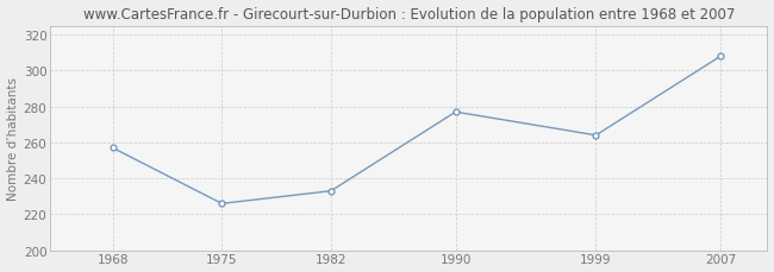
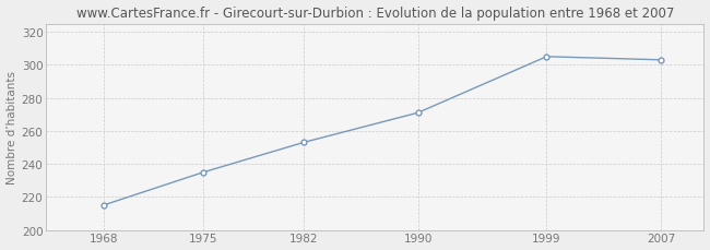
1968: 257 -> 215
1975: 226 -> 235
1982: 233 -> 253
1990: 277 -> 271
1999: 264 -> 305
2007: 308 -> 303
